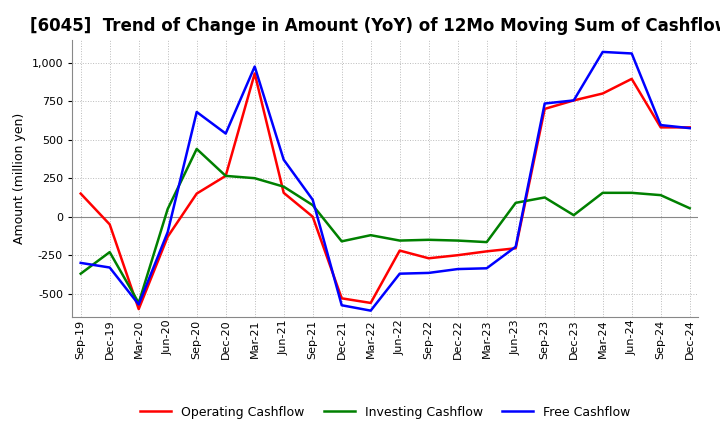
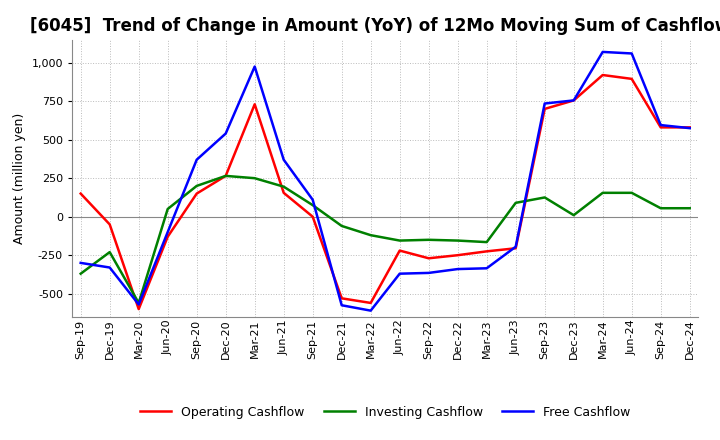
Investing Cashflow/Sep-20: 440 -> 200
Free Cashflow/Sep-20: 680 -> 370
Operating Cashflow/Mar-21: 930 -> 730
Investing Cashflow/Dec-21: -160 -> -60
Operating Cashflow/Mar-24: 800 -> 920
Investing Cashflow/Sep-24: 140 -> 60
